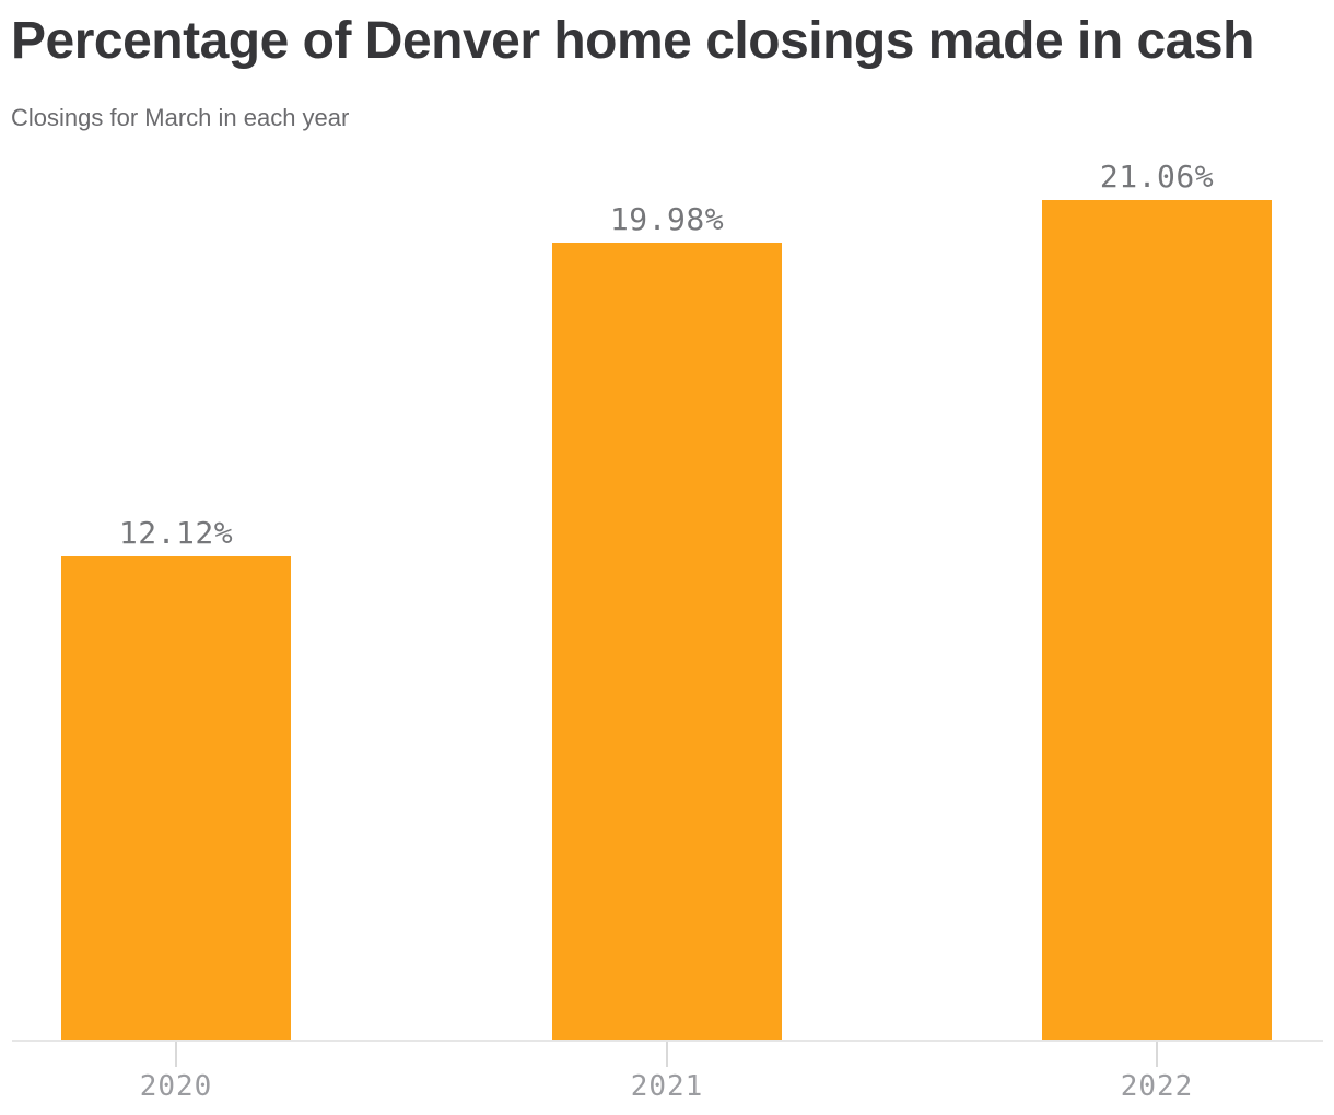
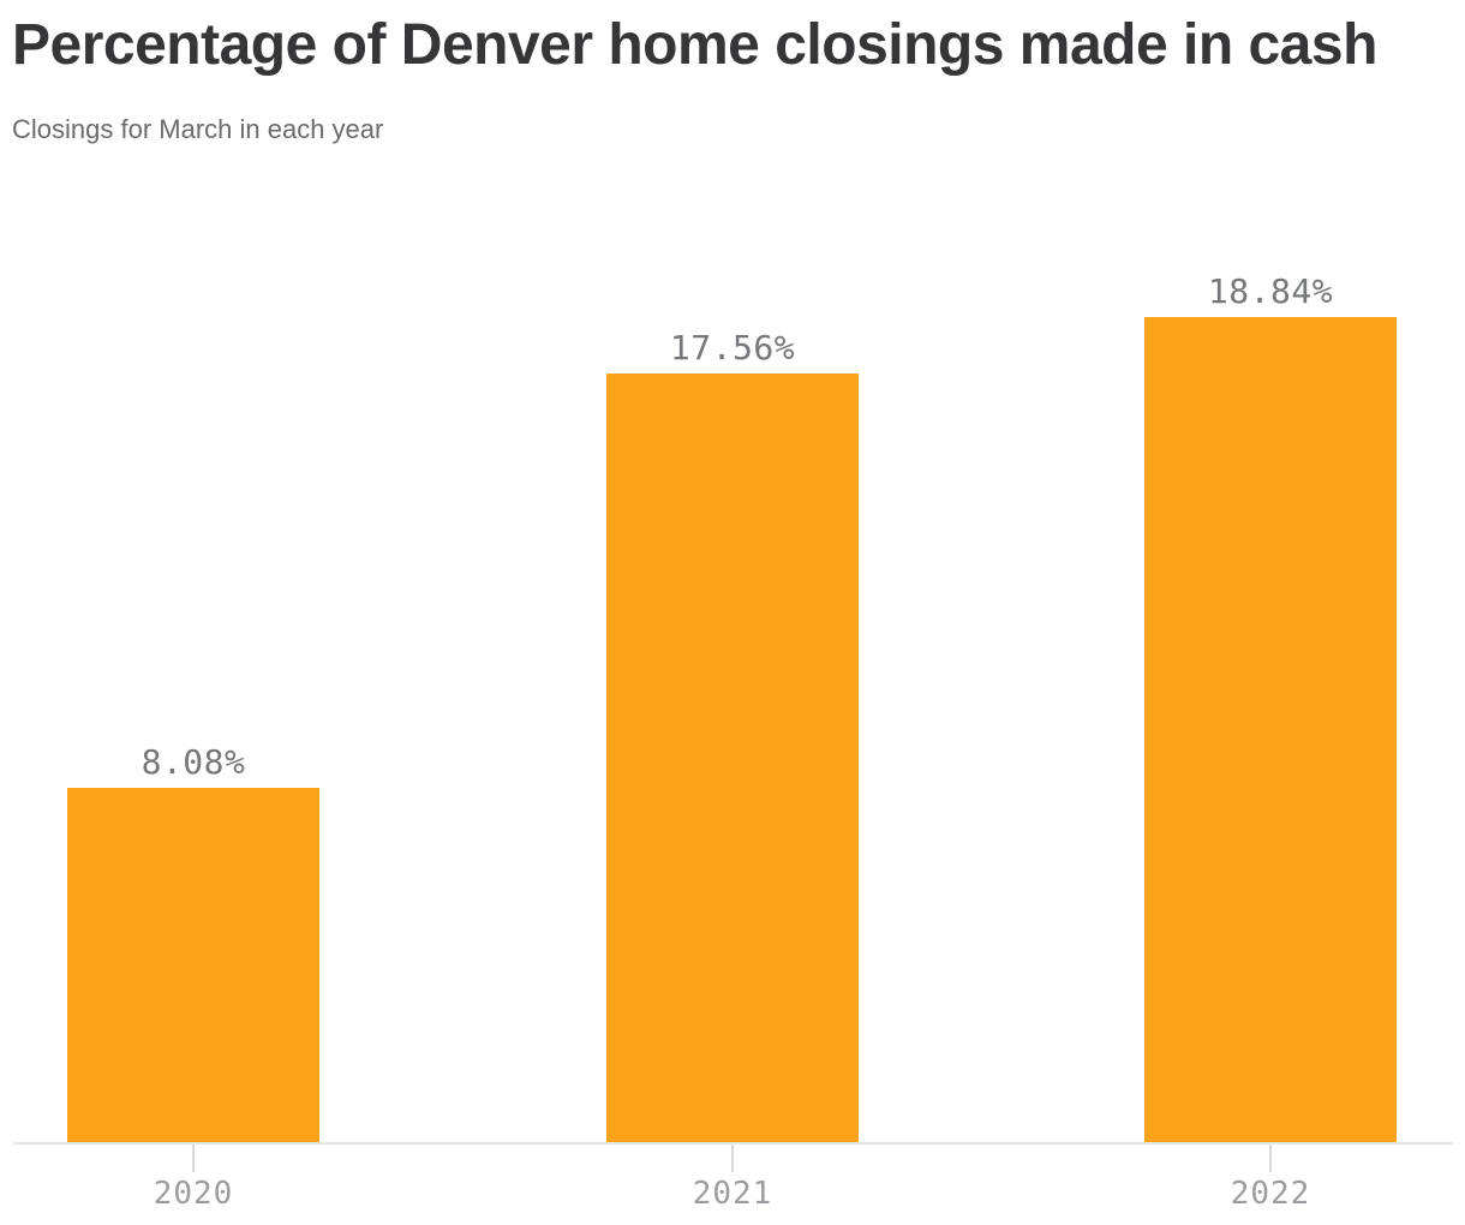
2020: 12.12% -> 8.08%
2021: 19.98% -> 17.56%
2022: 21.06% -> 18.84%
